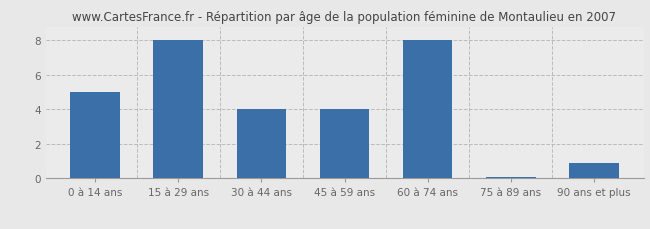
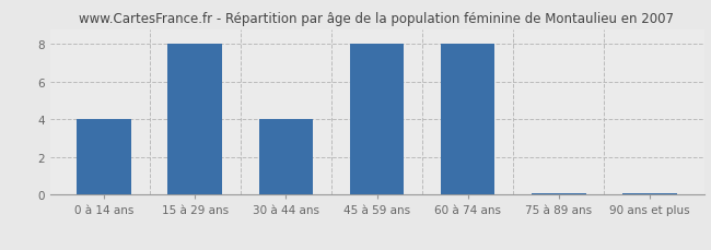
0 à 14 ans: 5.0 -> 4.0
45 à 59 ans: 4.0 -> 8.0
90 ans et plus: 0.9 -> 0.1
